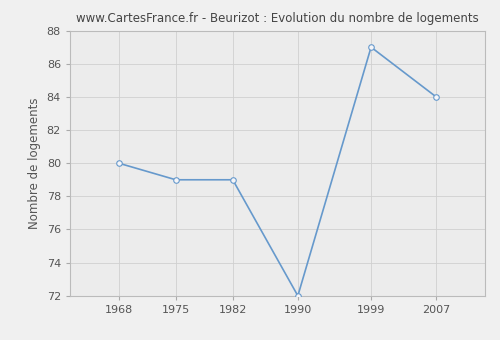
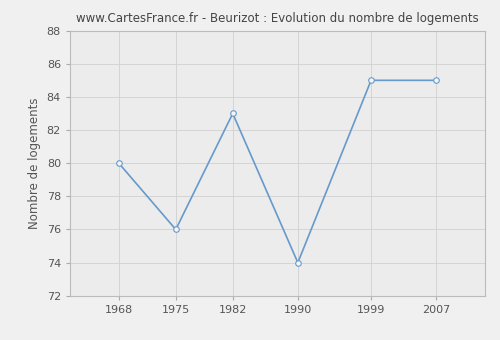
1975: 79 -> 76
1982: 79 -> 83
1990: 72 -> 74
1999: 87 -> 85
2007: 84 -> 85
